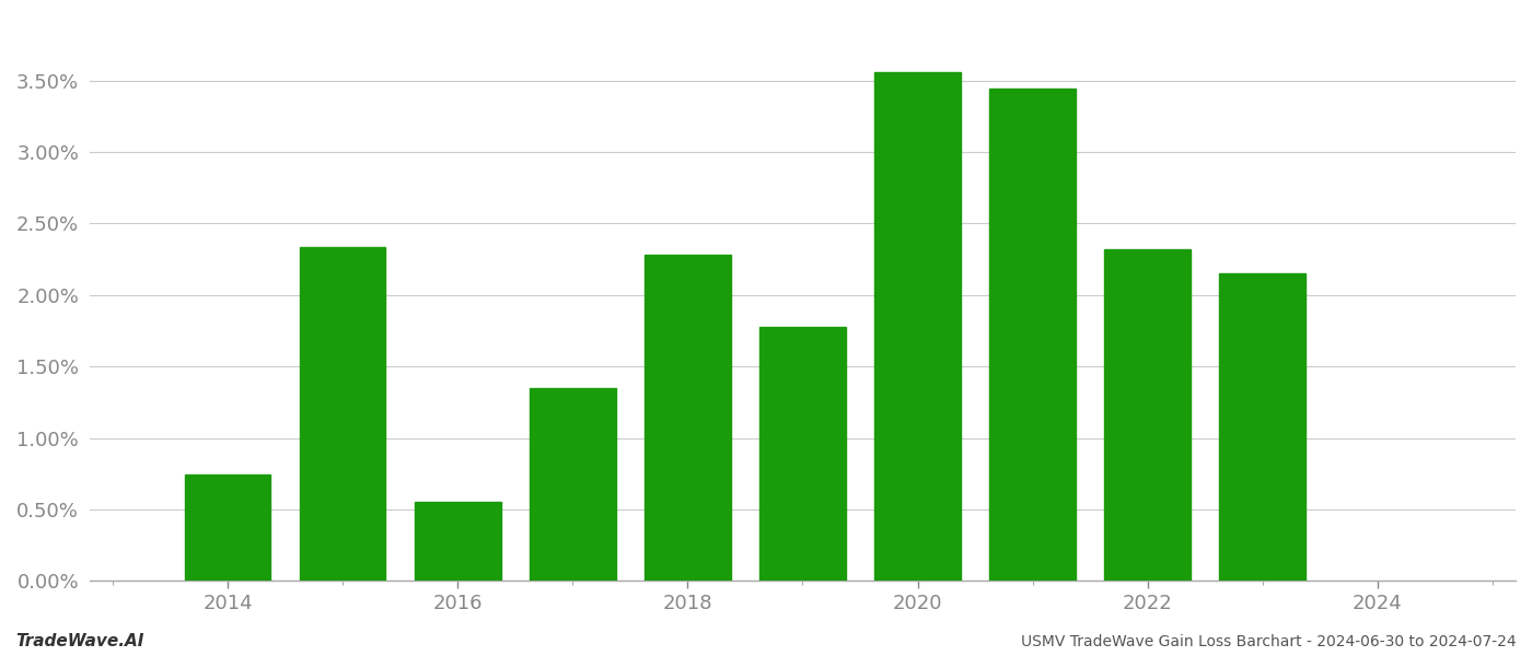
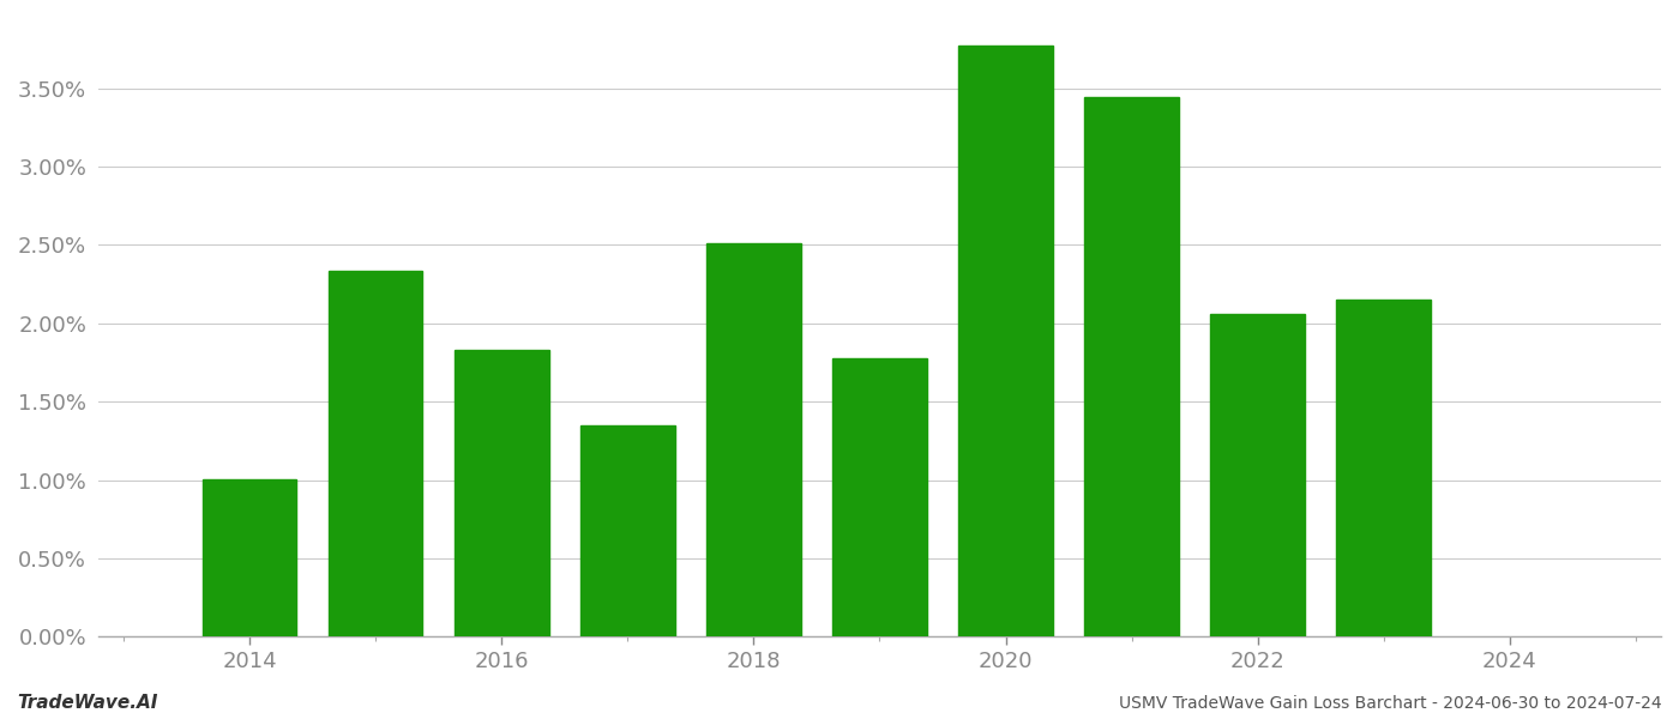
2014: 0.74% -> 1.00%
2016: 0.55% -> 1.83%
2018: 2.28% -> 2.51%
2020: 3.56% -> 3.77%
2022: 2.32% -> 2.06%
